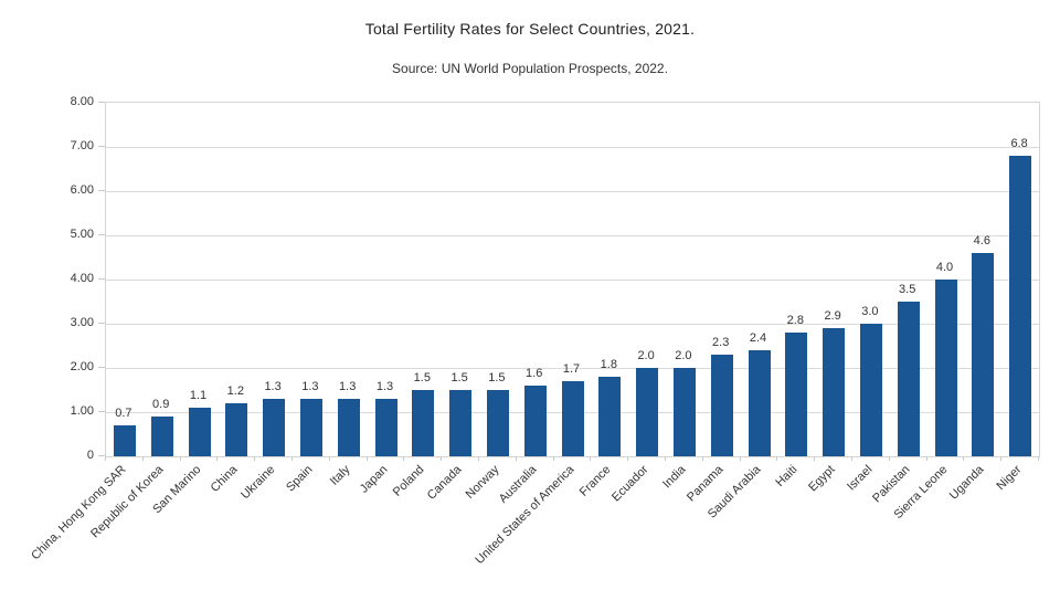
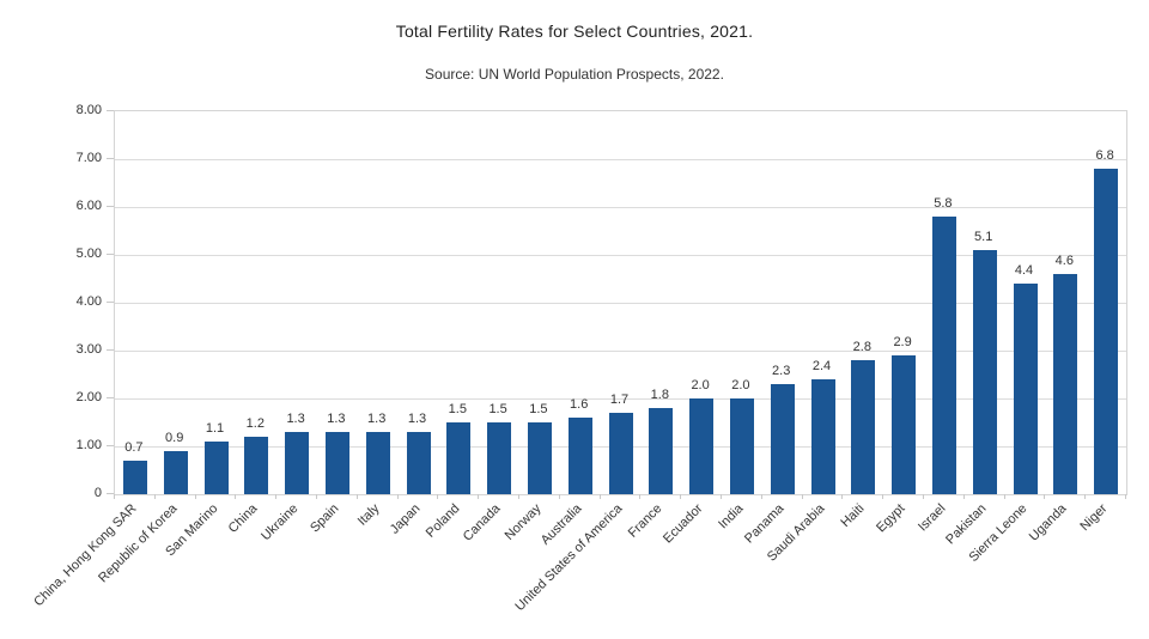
Israel: 3.0 -> 5.8
Pakistan: 3.5 -> 5.1
Sierra Leone: 4.0 -> 4.4
